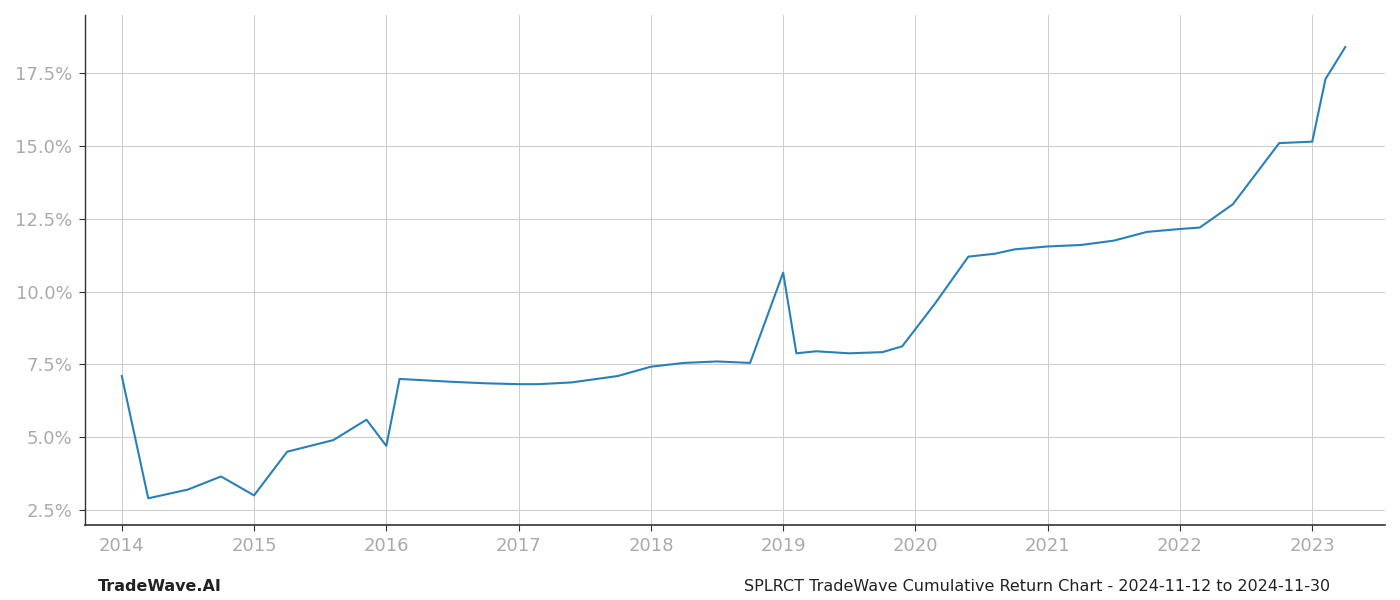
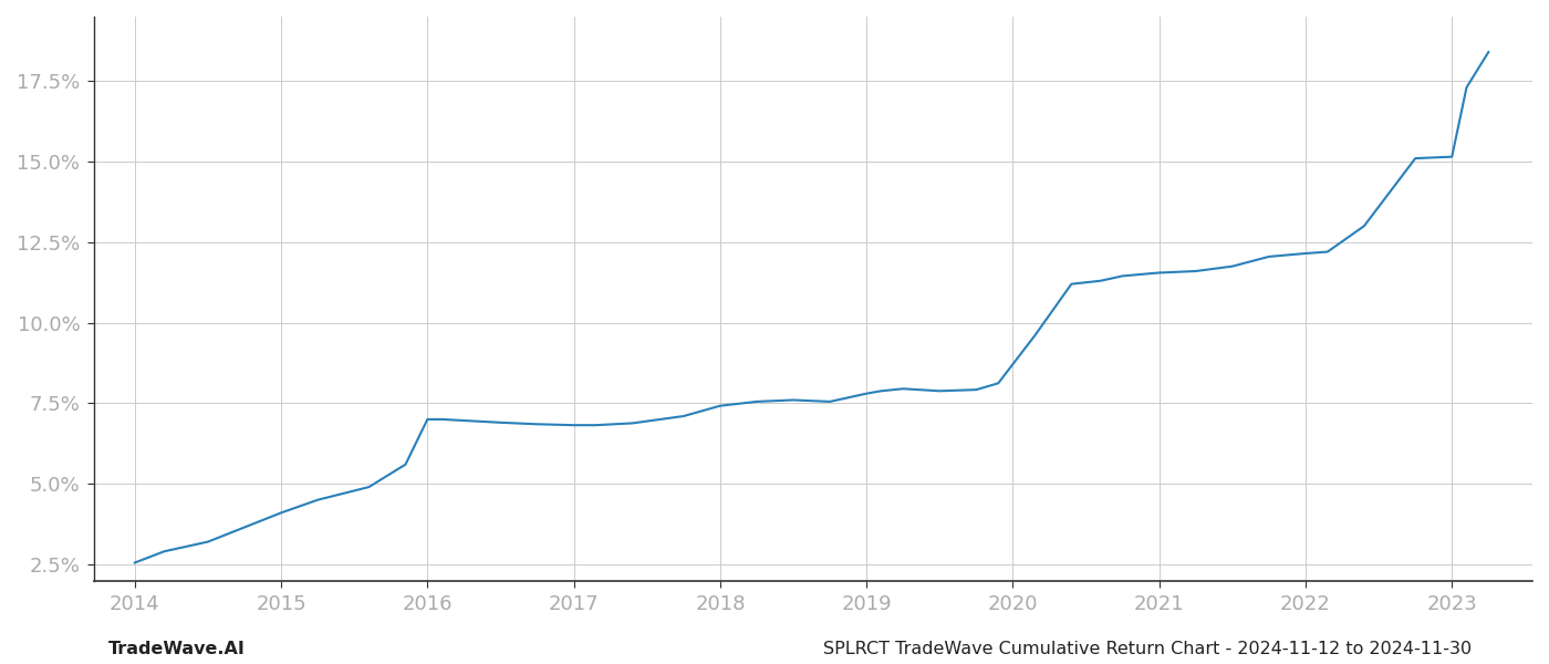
2014: 7.10% -> 2.55%
2015: 3.00% -> 4.10%
2016: 4.70% -> 7.00%
2019: 10.65% -> 7.80%
